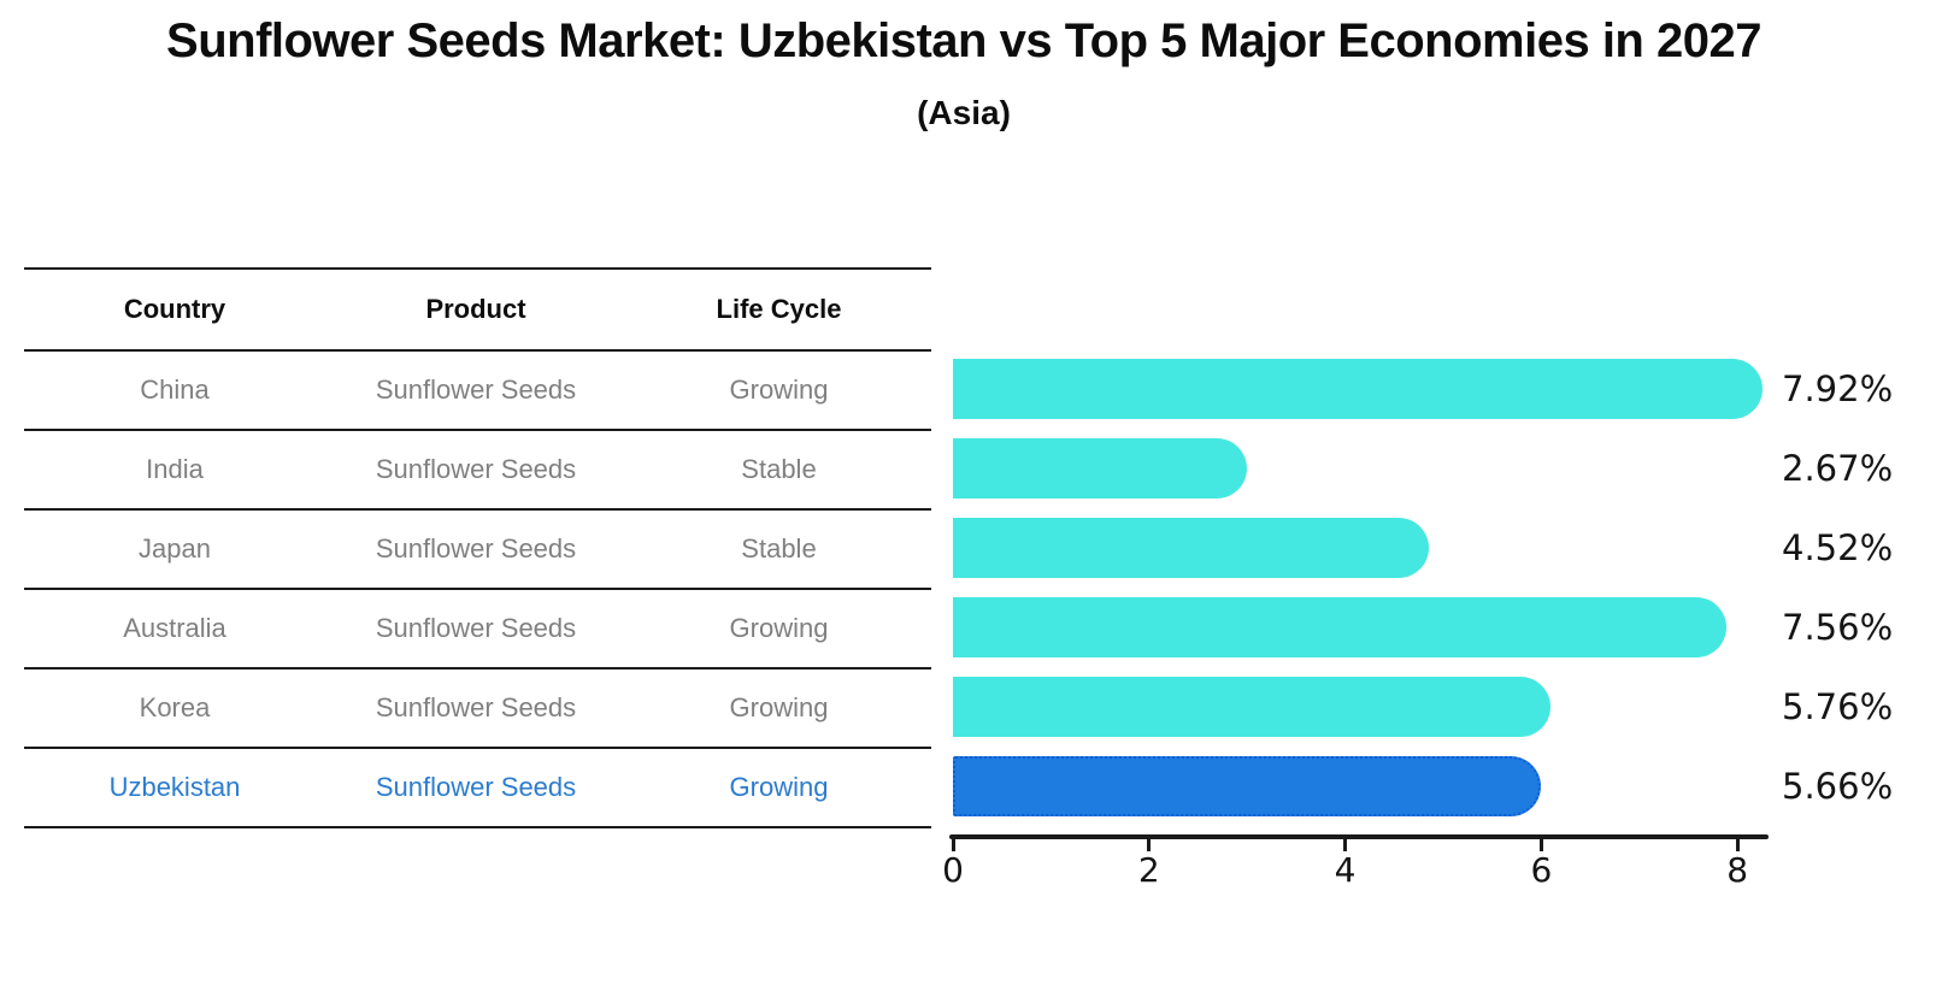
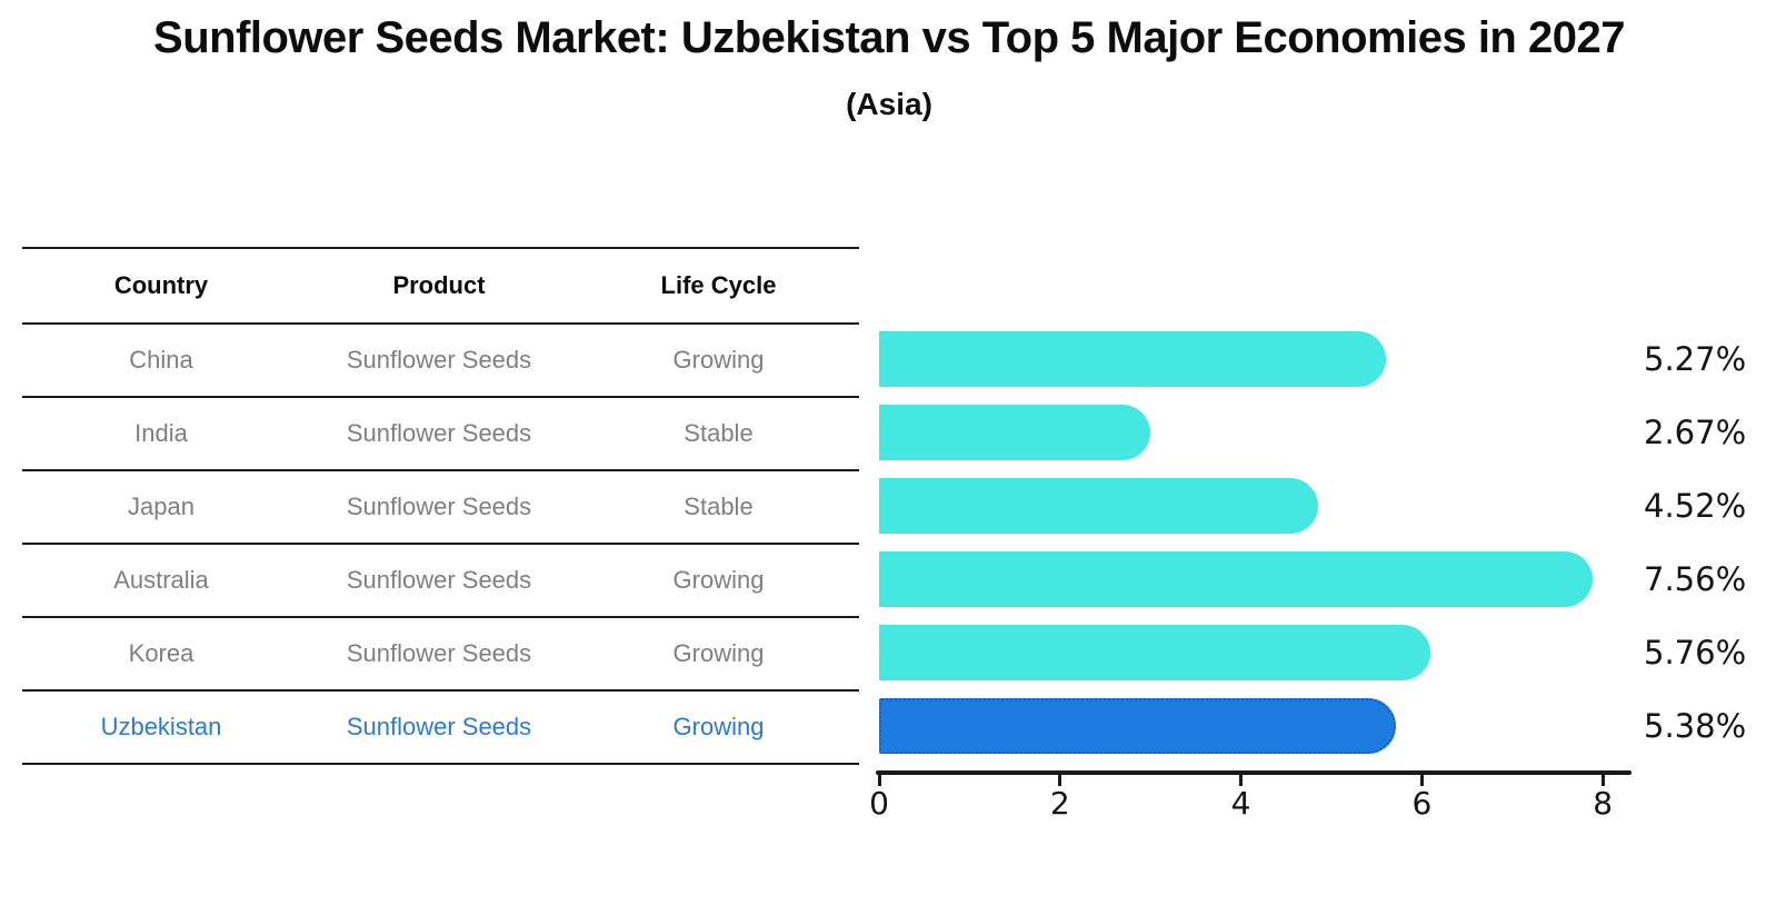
China: 7.92% -> 5.27%
Uzbekistan: 5.66% -> 5.38%
